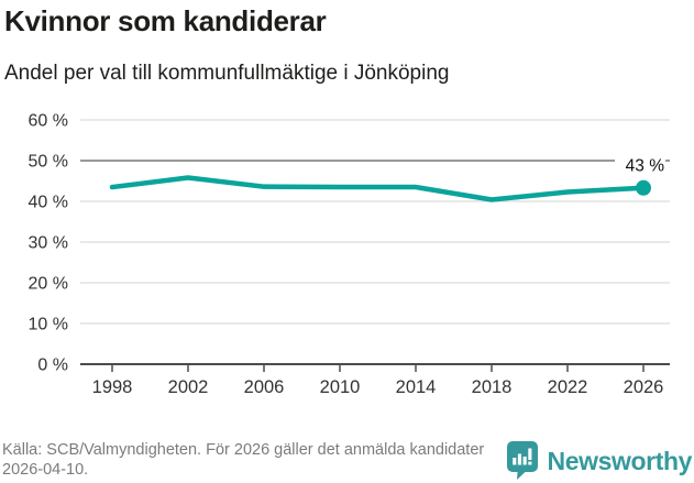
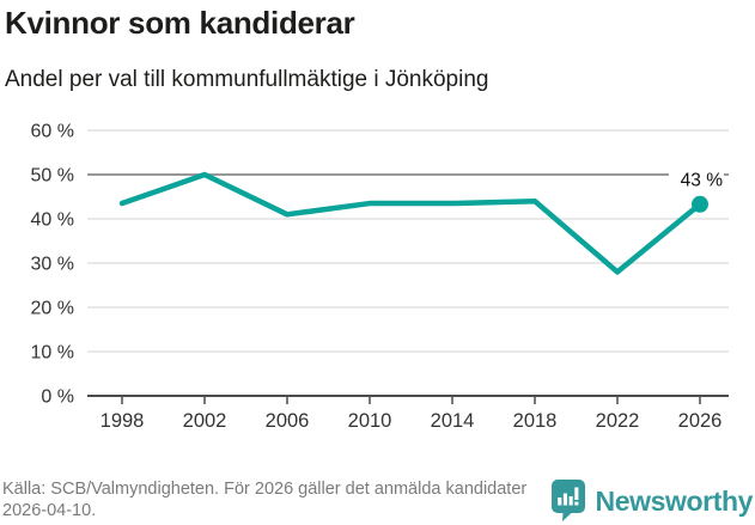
2002: 46% -> 50%
2006: 44% -> 41%
2018: 40% -> 44%
2022: 42% -> 28%
